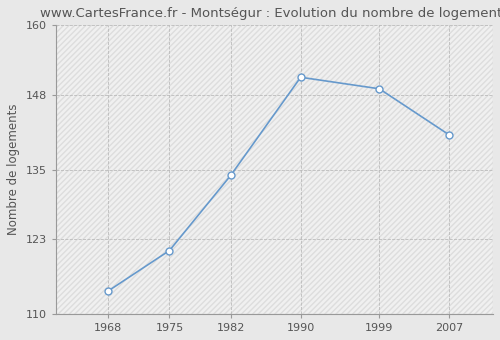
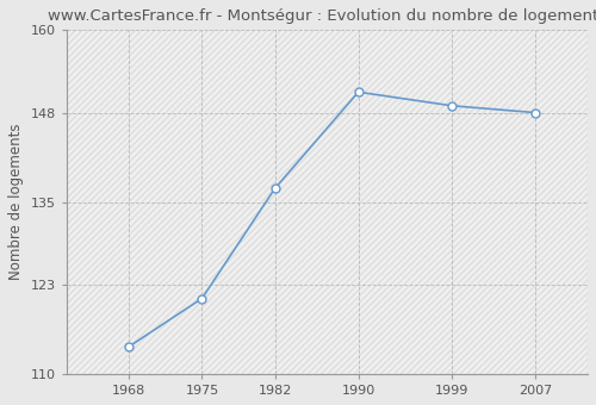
1982: 134 -> 137
2007: 141 -> 148
